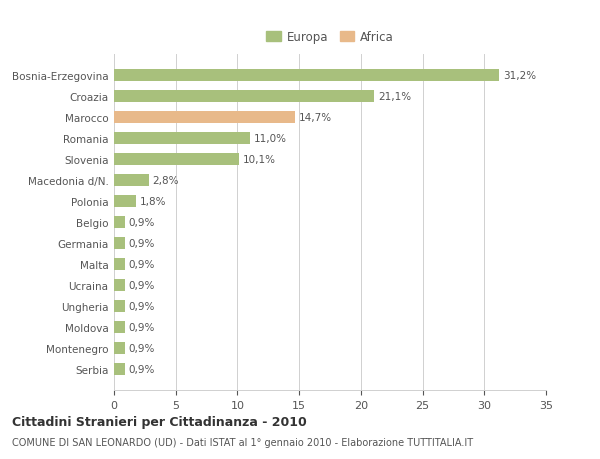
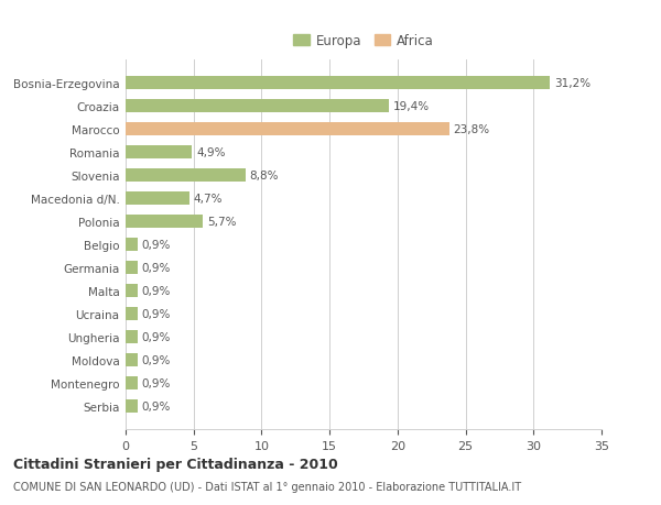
Croazia: 21,1% -> 19,4%
Marocco: 14,7% -> 23,8%
Romania: 11,0% -> 4,9%
Slovenia: 10,1% -> 8,8%
Macedonia d/N.: 2,8% -> 4,7%
Polonia: 1,8% -> 5,7%
